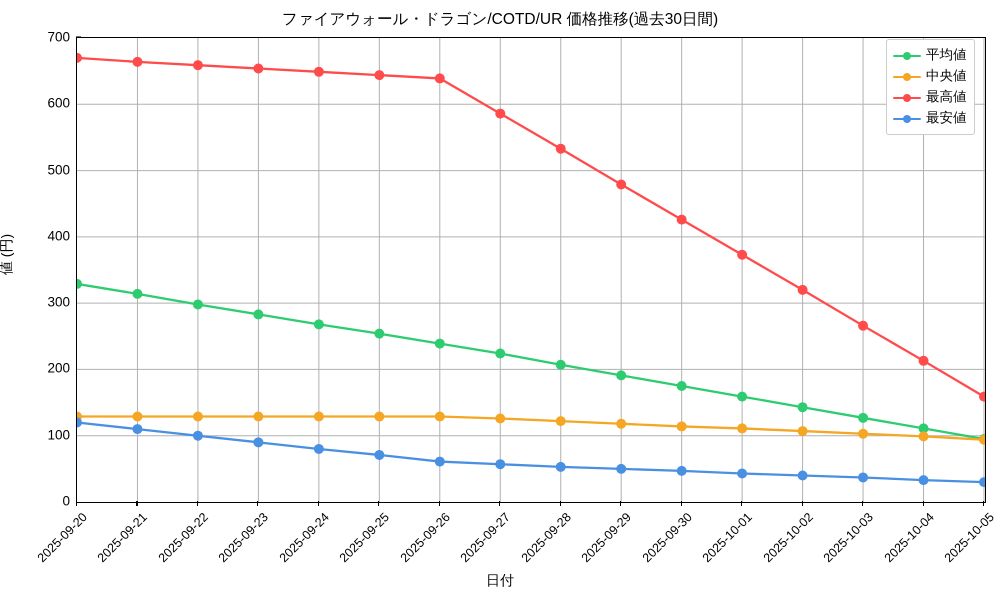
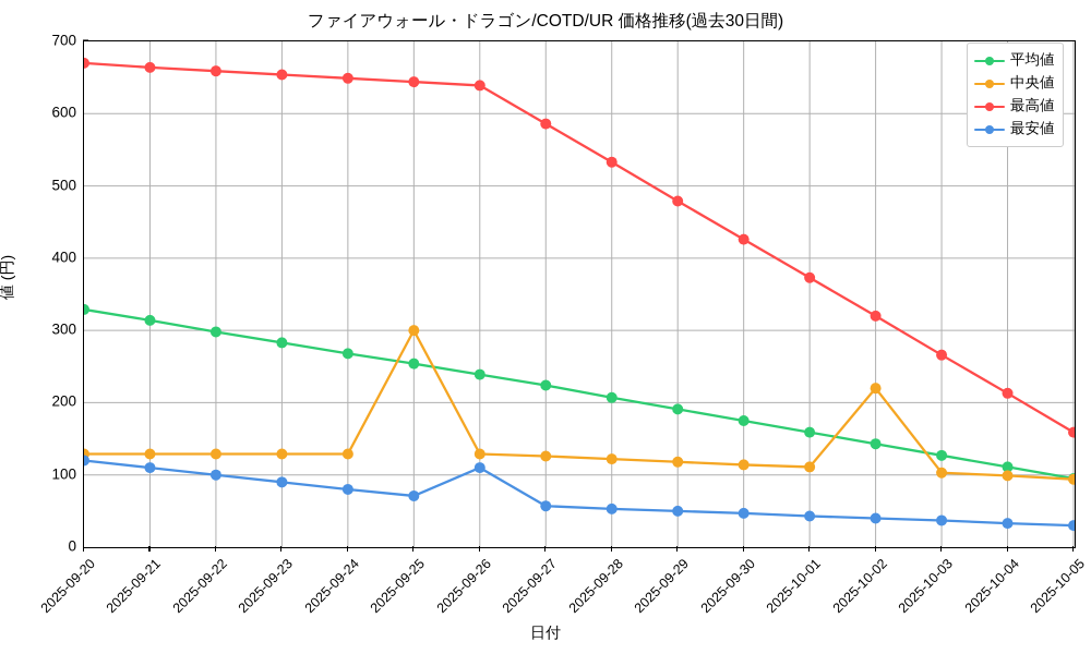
中央値/2025-09-25: 130 -> 300
最安値/2025-09-26: 60 -> 110
中央値/2025-10-02: 110 -> 220
